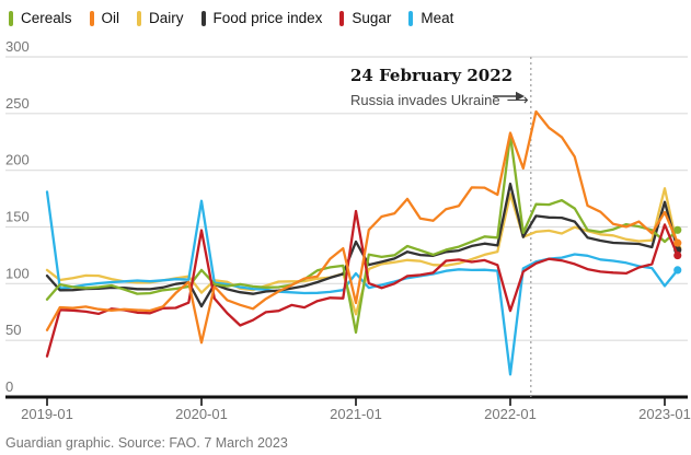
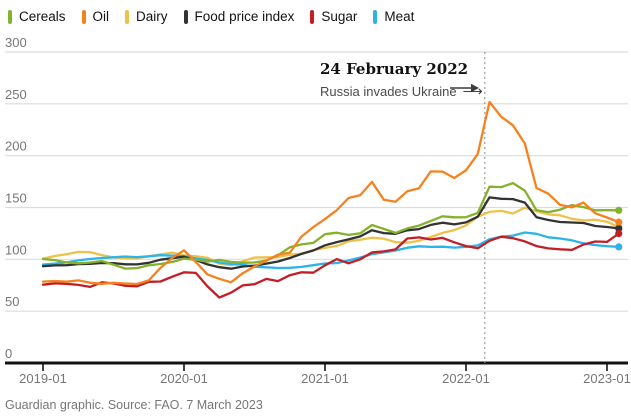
Cereals/2019-01: 86 -> 100
Oil/2019-01: 59 -> 78
Dairy/2019-01: 112 -> 101
Food price index/2019-01: 107 -> 93
Sugar/2019-01: 36 -> 76
Meat/2019-01: 181 -> 95
Cereals/2020-01: 112 -> 101
Oil/2020-01: 48 -> 109
Dairy/2020-01: 92 -> 104
Food price index/2020-01: 80 -> 102
Sugar/2020-01: 147 -> 88
Meat/2020-01: 173 -> 103
Cereals/2021-01: 57 -> 124
Oil/2021-01: 83 -> 139
Dairy/2021-01: 73 -> 111
Food price index/2021-01: 137 -> 114
Sugar/2021-01: 164 -> 94
Meat/2021-01: 109 -> 96
Cereals/2022-01: 231 -> 141
Oil/2022-01: 233 -> 186
Dairy/2022-01: 179 -> 133
Food price index/2022-01: 188 -> 136
Sugar/2022-01: 76 -> 113
Meat/2022-01: 20 -> 112
Cereals/2023-01: 137 -> 147
Oil/2023-01: 163 -> 140
Dairy/2023-01: 184 -> 136
Food price index/2023-01: 172 -> 131
Sugar/2023-01: 152 -> 117
Meat/2023-01: 98 -> 113
